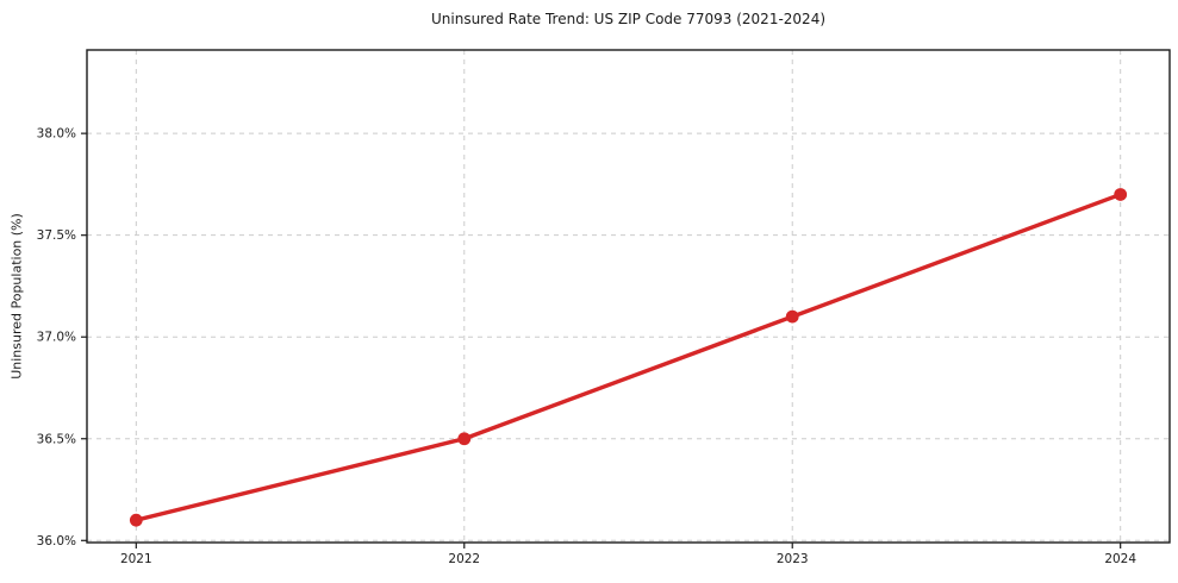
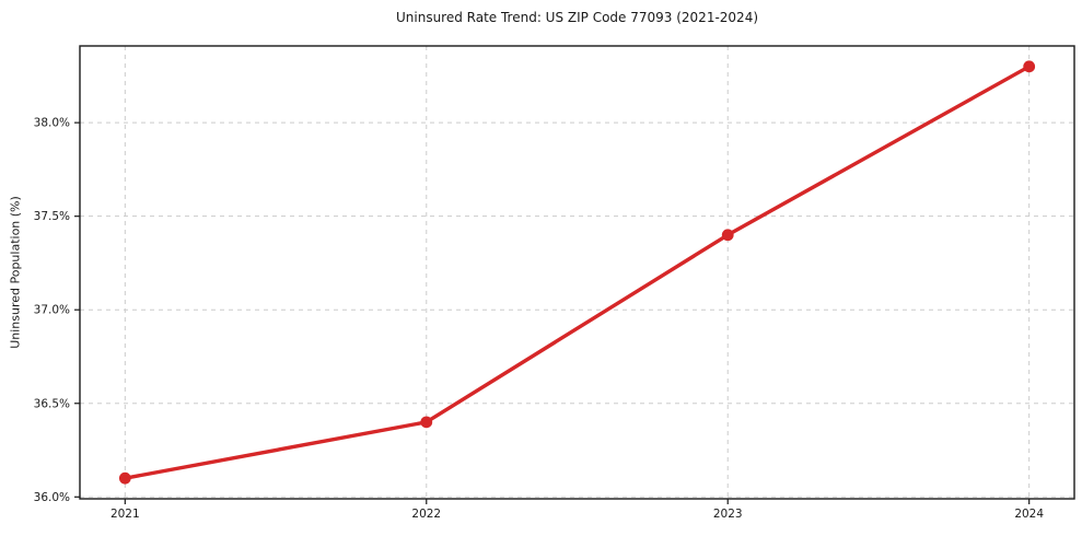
2022: 36.5% -> 36.4%
2023: 37.1% -> 37.4%
2024: 37.7% -> 38.3%
